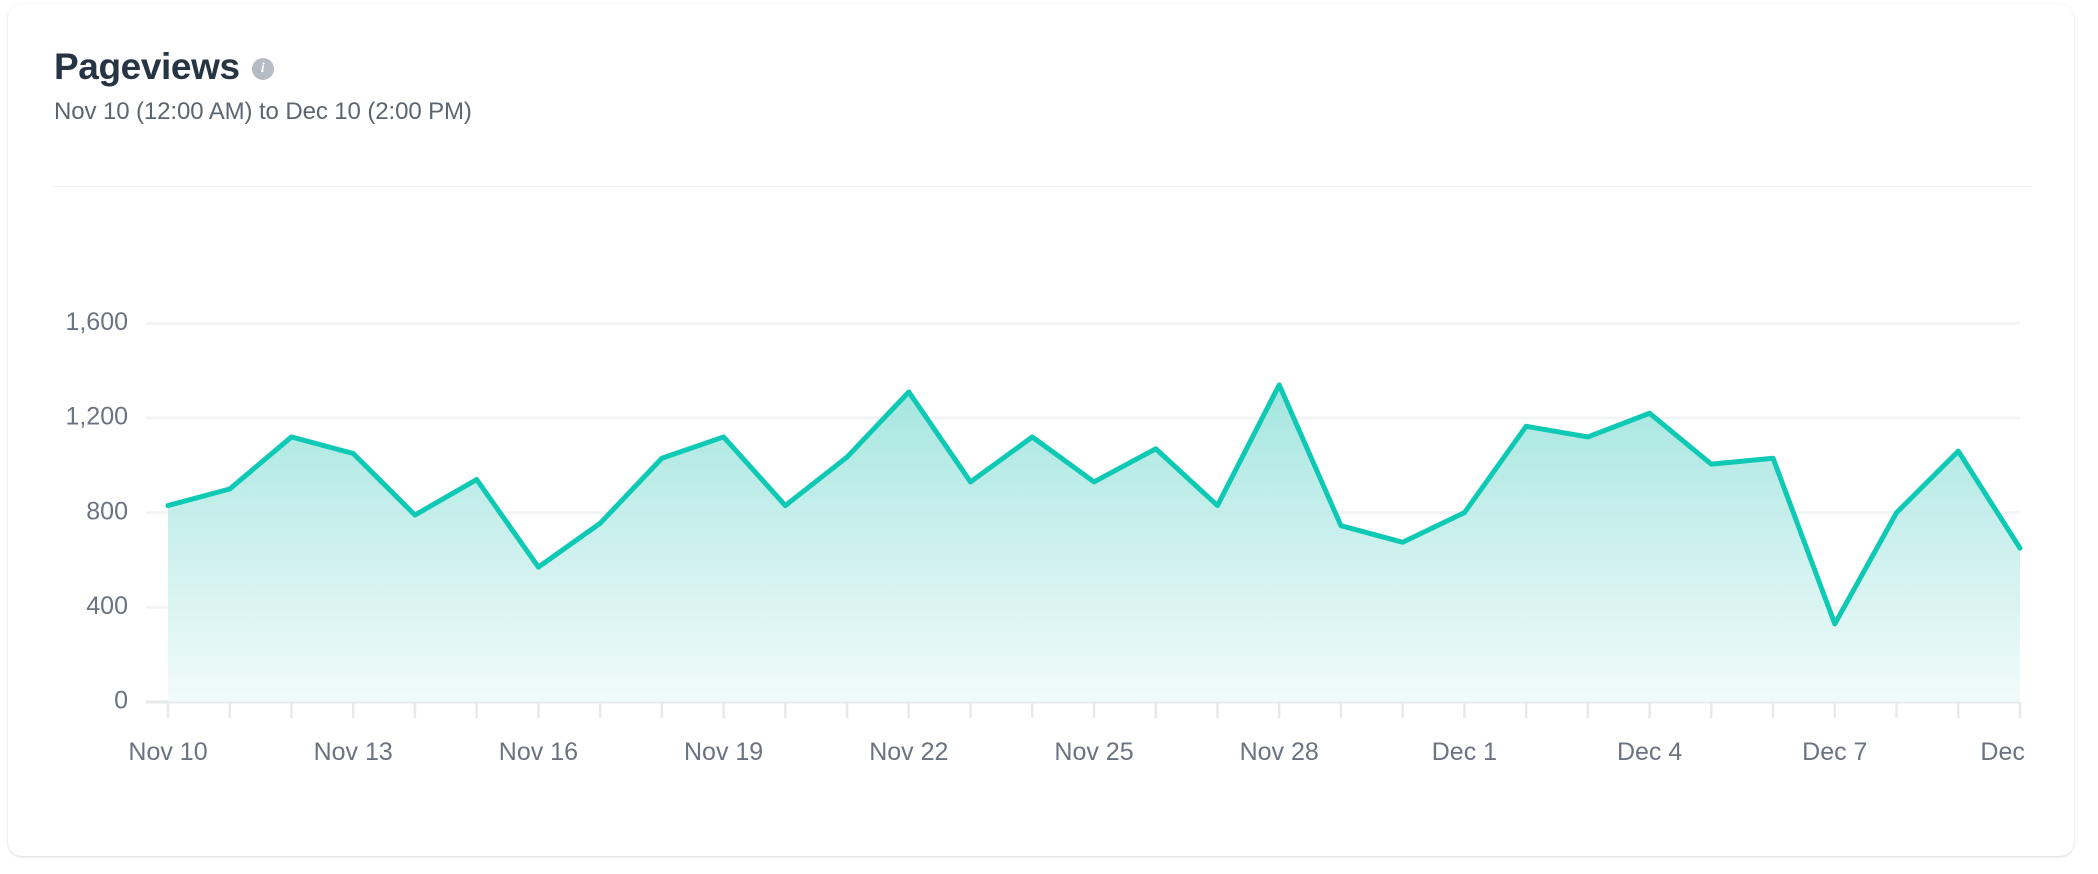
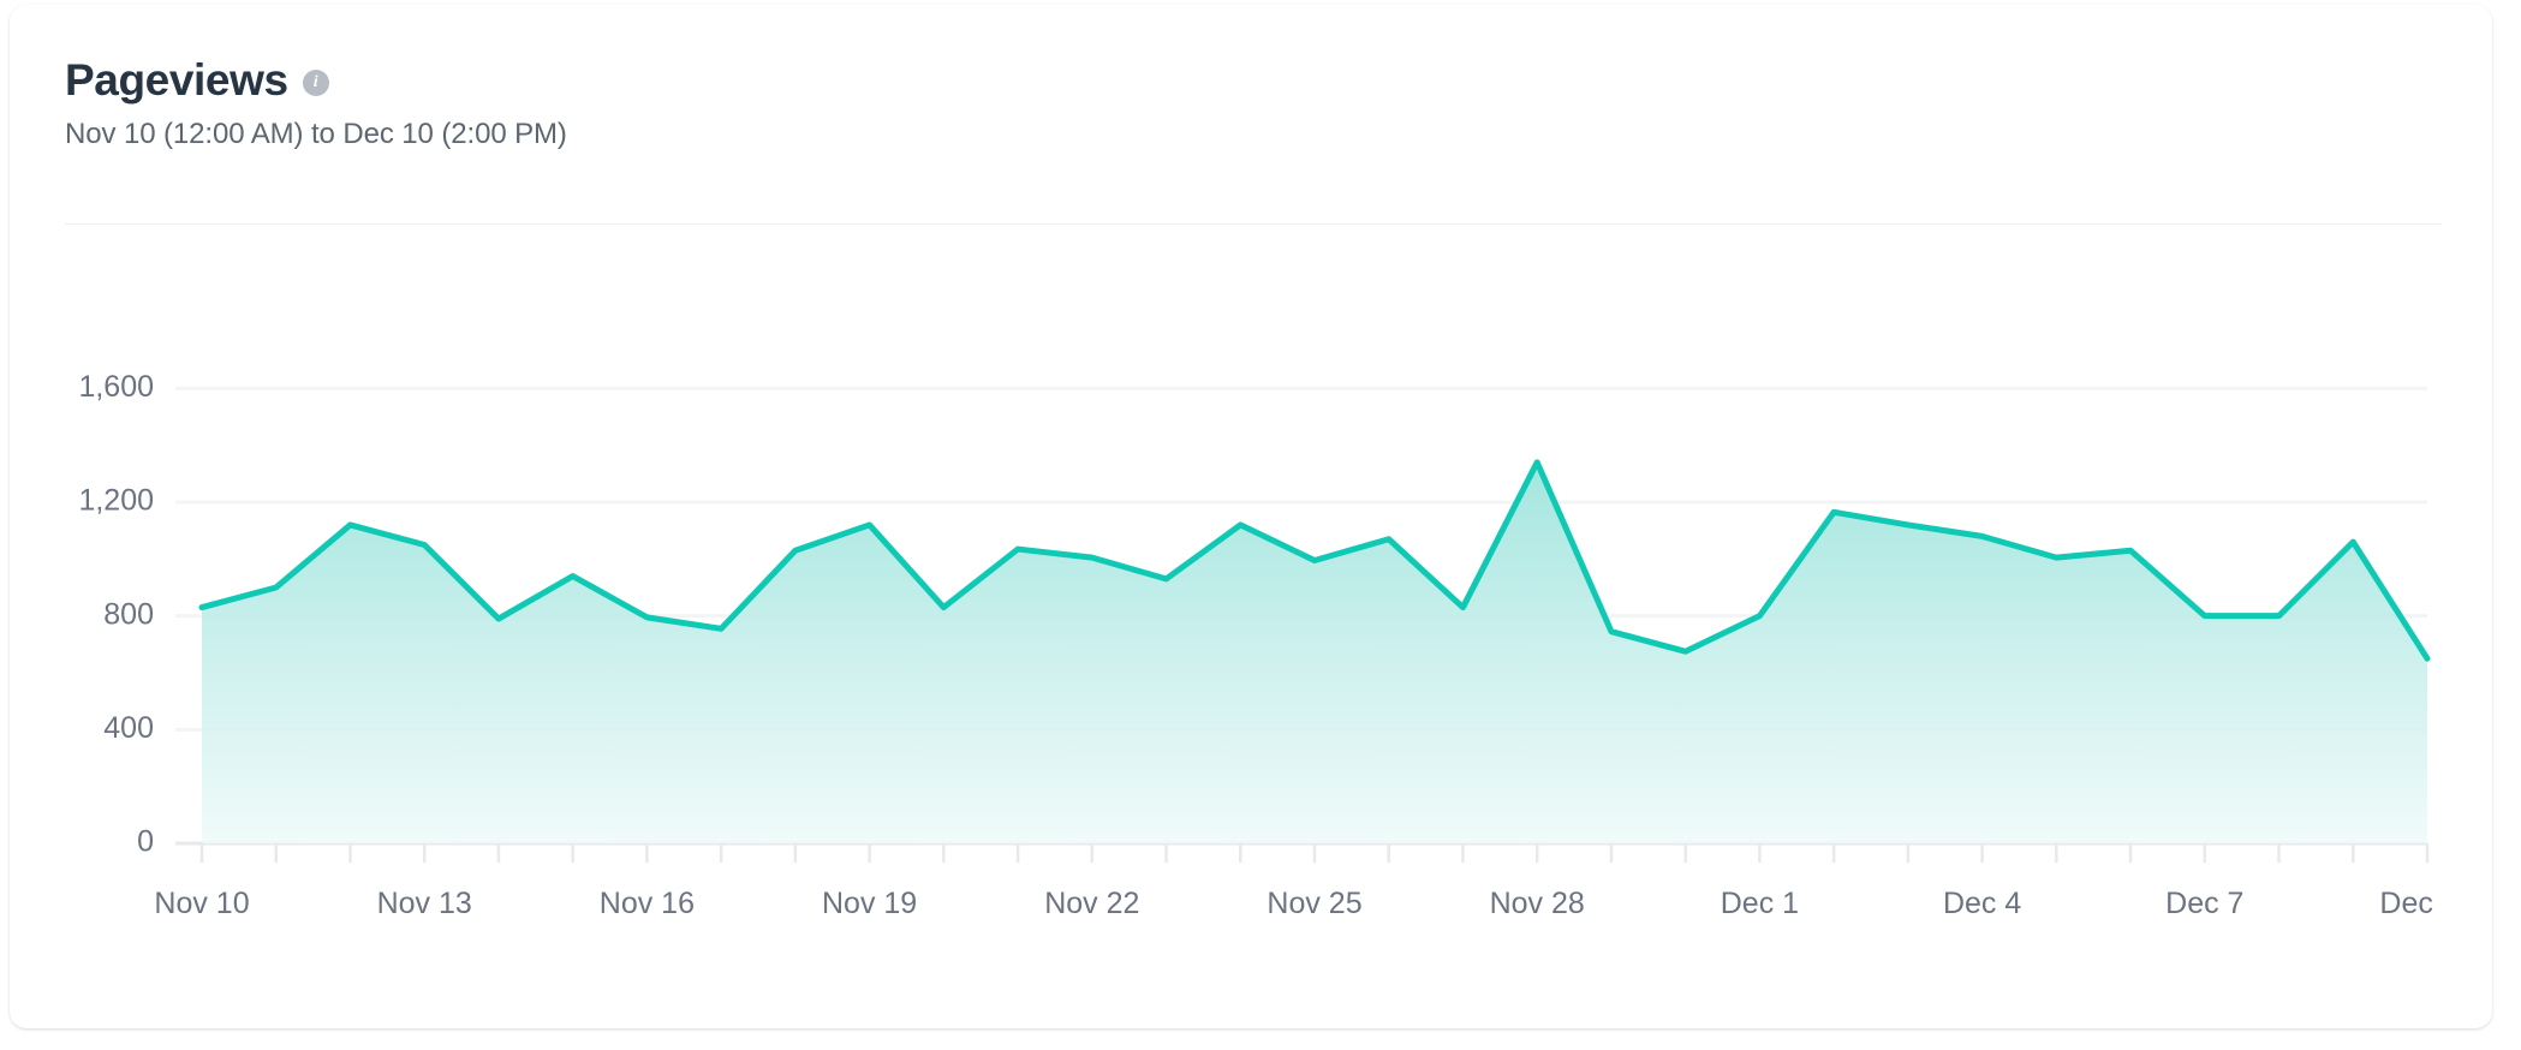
Nov 16: 570 -> 800
Nov 22: 1310 -> 1000
Nov 25: 930 -> 1000
Dec 4: 1220 -> 1080
Dec 7: 330 -> 800
